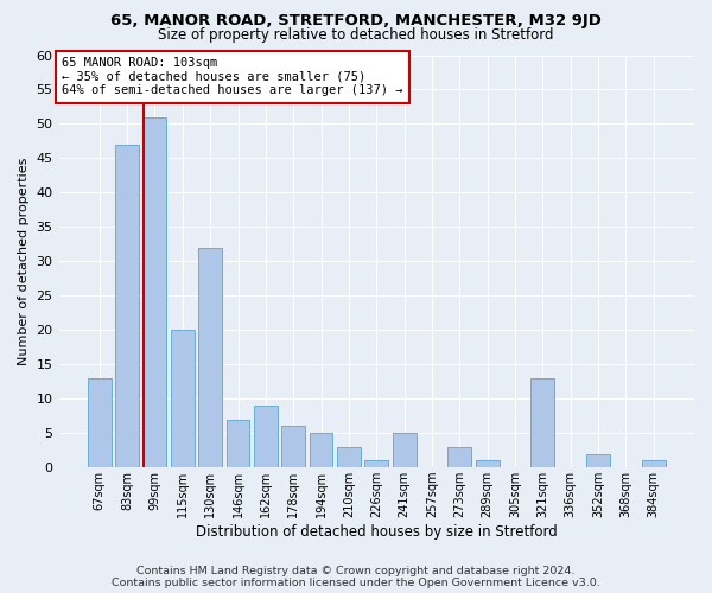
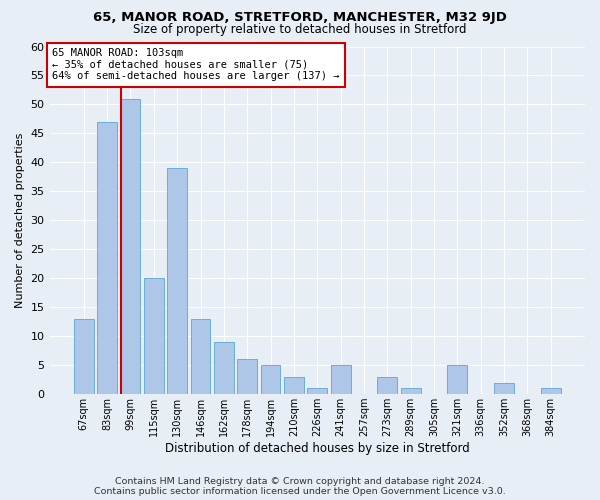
130sqm: 32 -> 39
146sqm: 7 -> 13
321sqm: 13 -> 5
